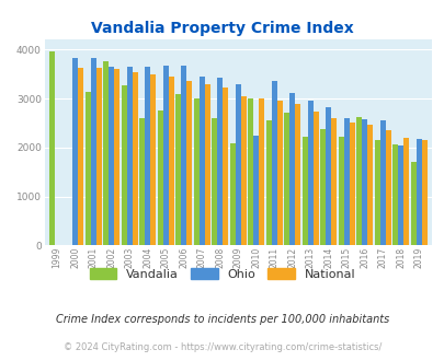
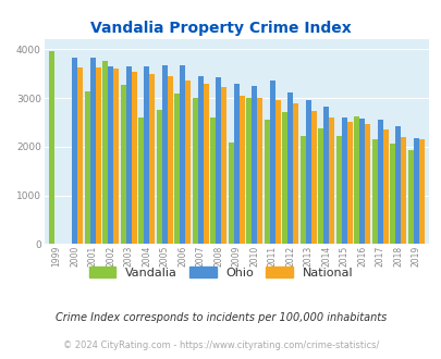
Ohio/2010: 2250 -> 3250
Ohio/2018: 2050 -> 2430
Vandalia/2019: 1700 -> 1920
